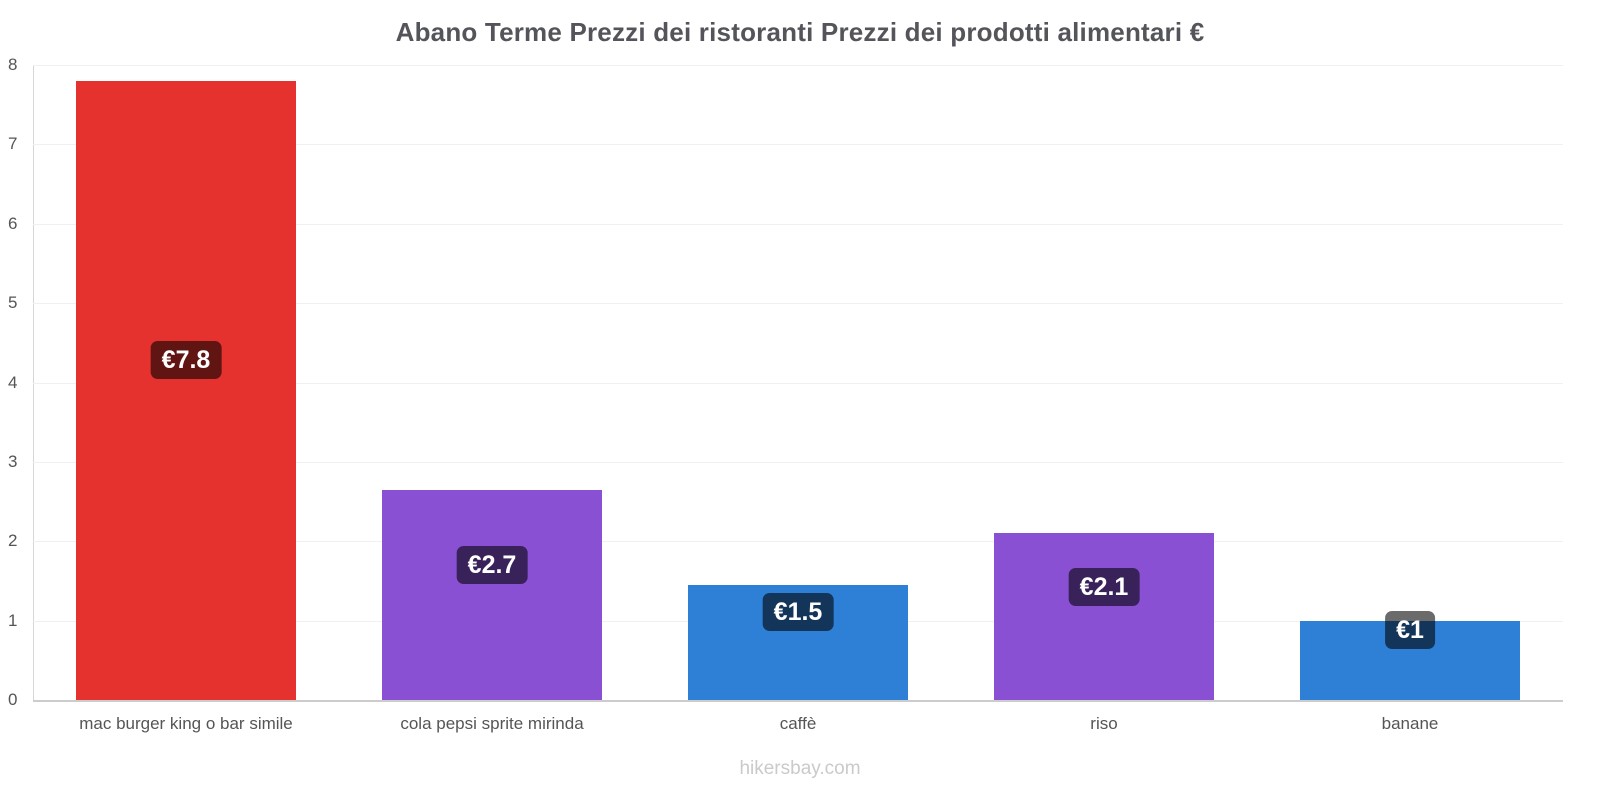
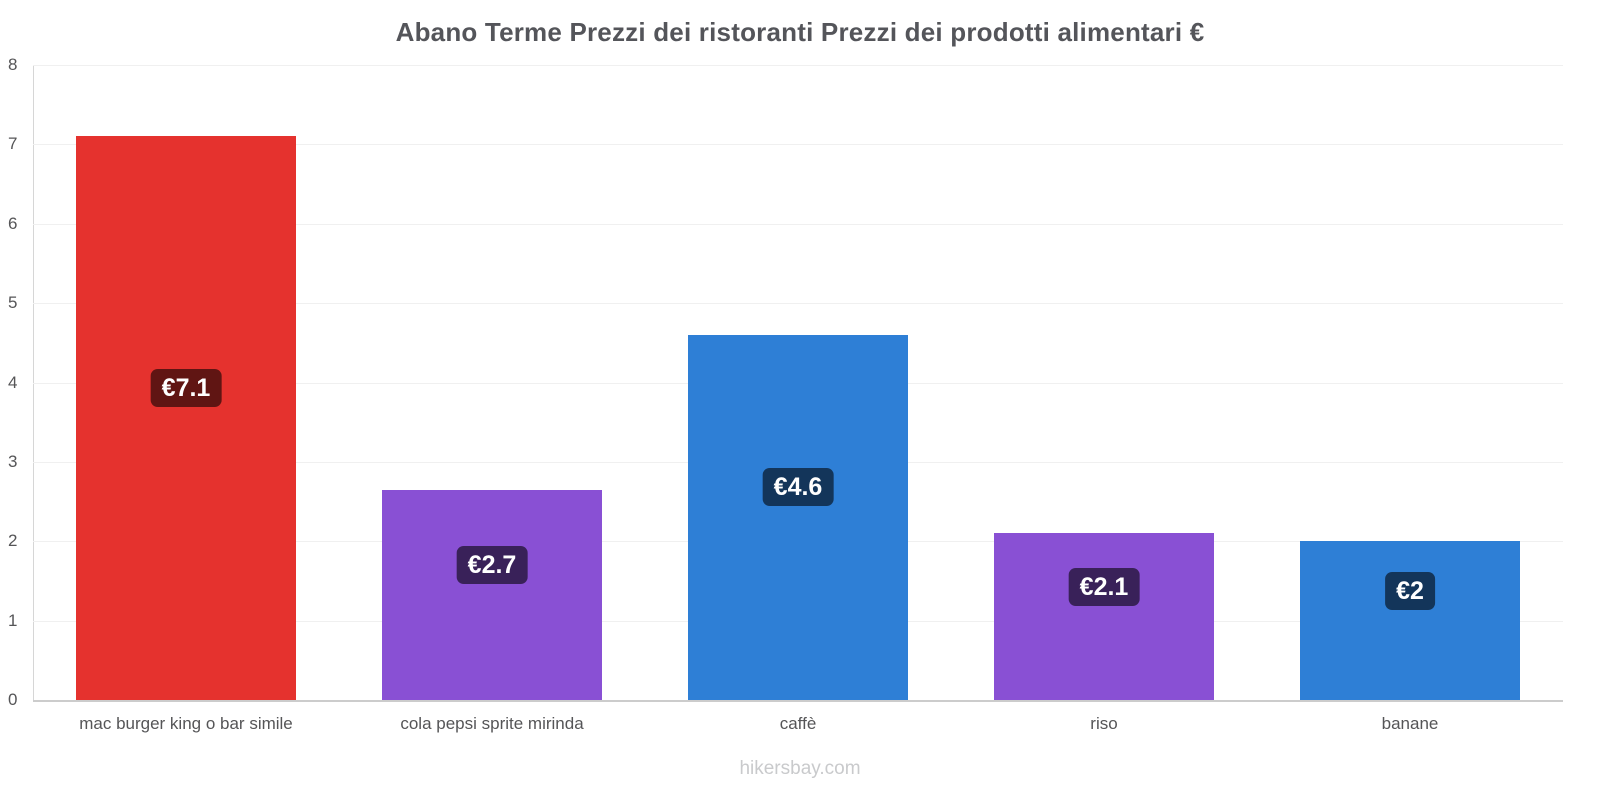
mac burger king o bar simile: €7.8 -> €7.1
caffè: €1.5 -> €4.6
banane: €1 -> €2
